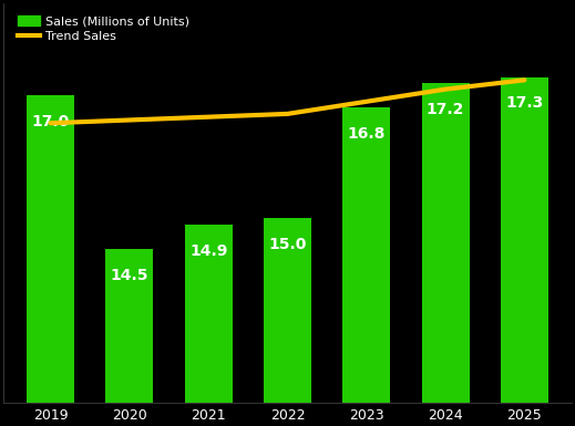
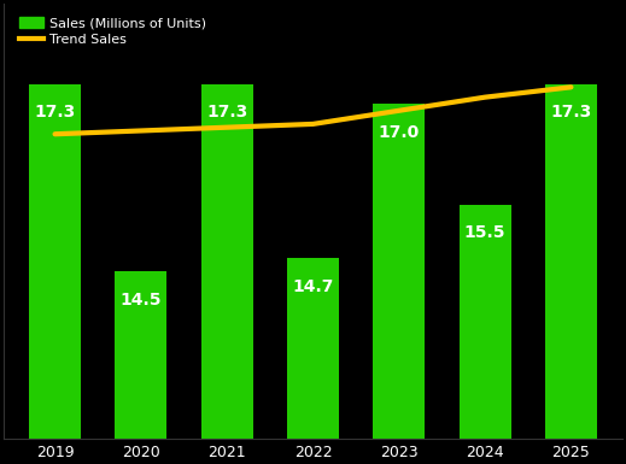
Sales (Millions of Units)/2019: 17.0 -> 17.3
Sales (Millions of Units)/2021: 14.9 -> 17.3
Sales (Millions of Units)/2022: 15.0 -> 14.7
Sales (Millions of Units)/2023: 16.8 -> 17.0
Sales (Millions of Units)/2024: 17.2 -> 15.5
